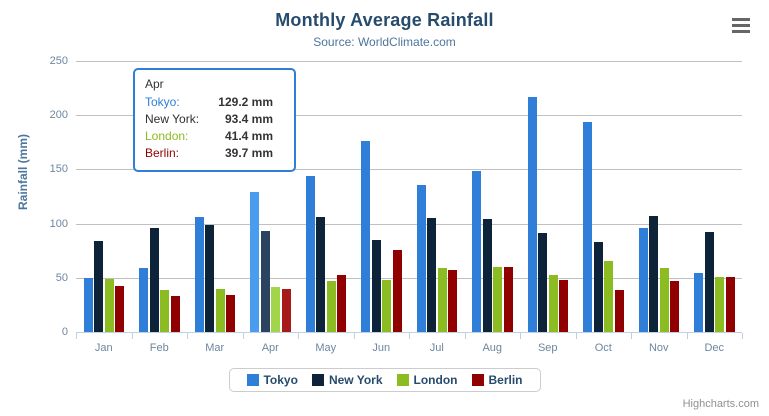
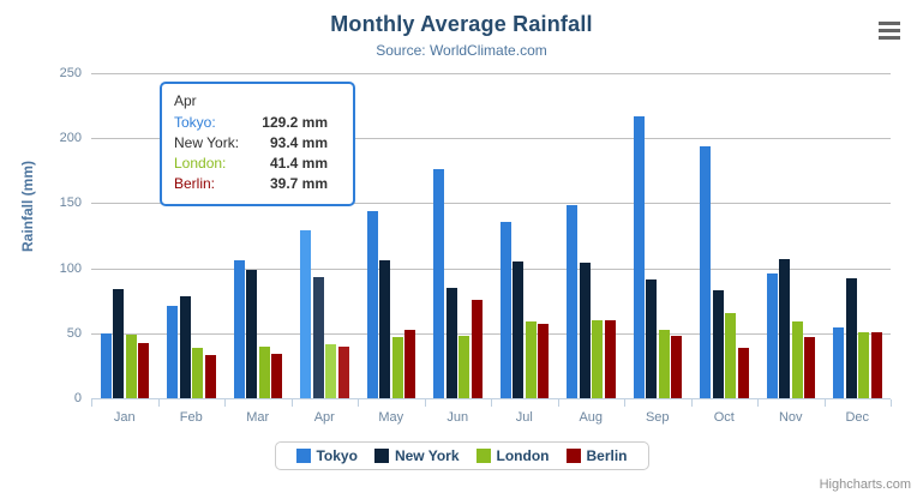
Tokyo/Feb: 59 -> 72
New York/Feb: 96 -> 79
